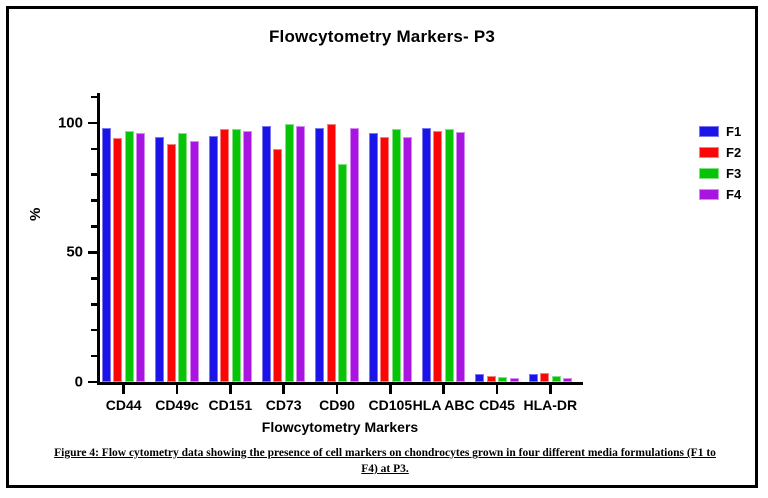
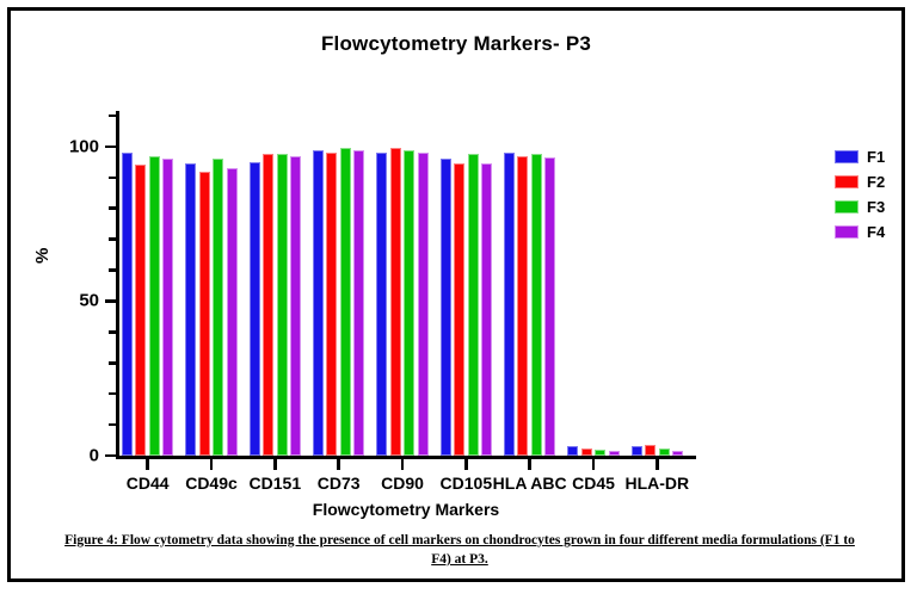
F2/CD73: 90 -> 98
F3/CD90: 84 -> 99
